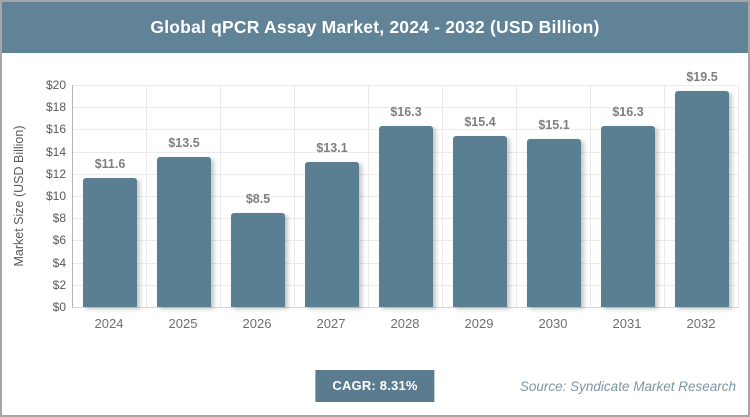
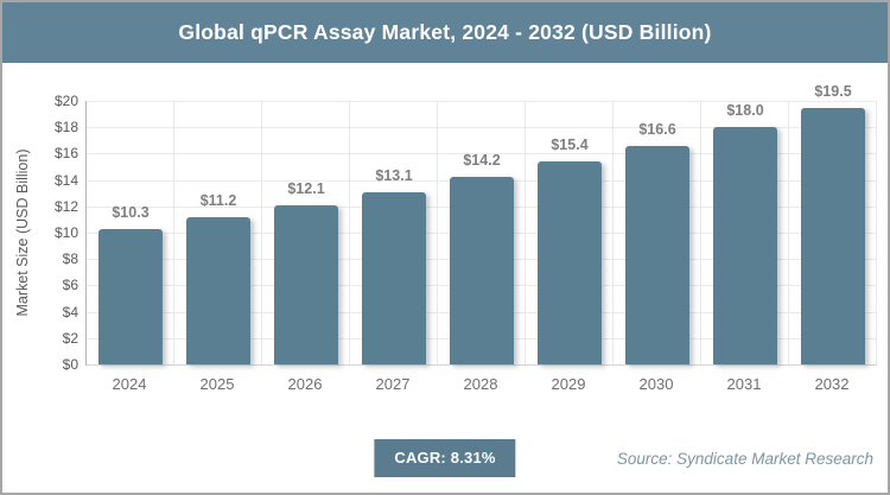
2024: $11.6 -> $10.3
2025: $13.5 -> $11.2
2026: $8.5 -> $12.1
2028: $16.3 -> $14.2
2030: $15.1 -> $16.6
2031: $16.3 -> $18.0
